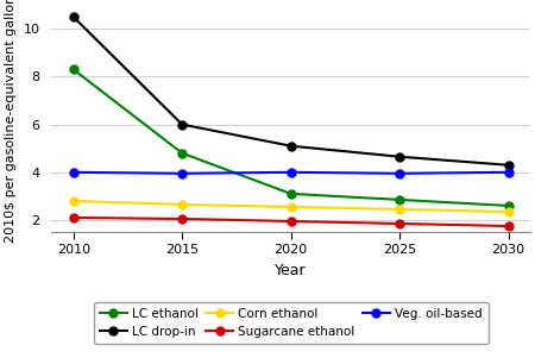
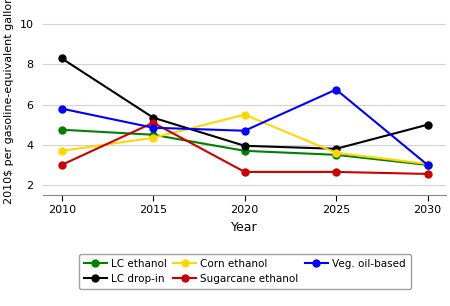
LC ethanol/2010: 8.30 -> 4.75
LC drop-in/2010: 10.50 -> 8.30
Corn ethanol/2010: 2.80 -> 3.70
Sugarcane ethanol/2010: 2.10 -> 3.00
Veg. oil-based/2010: 4.00 -> 5.80
LC ethanol/2015: 4.80 -> 4.50
LC drop-in/2015: 6.00 -> 5.35
Corn ethanol/2015: 2.65 -> 4.35
Sugarcane ethanol/2015: 2.05 -> 5.10
Veg. oil-based/2015: 3.95 -> 4.85
LC ethanol/2020: 3.10 -> 3.70
LC drop-in/2020: 5.10 -> 3.95
Corn ethanol/2020: 2.55 -> 5.50
Sugarcane ethanol/2020: 1.95 -> 2.65
Veg. oil-based/2020: 4.00 -> 4.70
LC ethanol/2025: 2.85 -> 3.50
LC drop-in/2025: 4.65 -> 3.80
Corn ethanol/2025: 2.45 -> 3.60
Sugarcane ethanol/2025: 1.85 -> 2.65
Veg. oil-based/2025: 3.95 -> 6.75
LC ethanol/2030: 2.60 -> 3.00
LC drop-in/2030: 4.30 -> 5.00
Corn ethanol/2030: 2.35 -> 3.05
Sugarcane ethanol/2030: 1.75 -> 2.55
Veg. oil-based/2030: 4.00 -> 3.00
